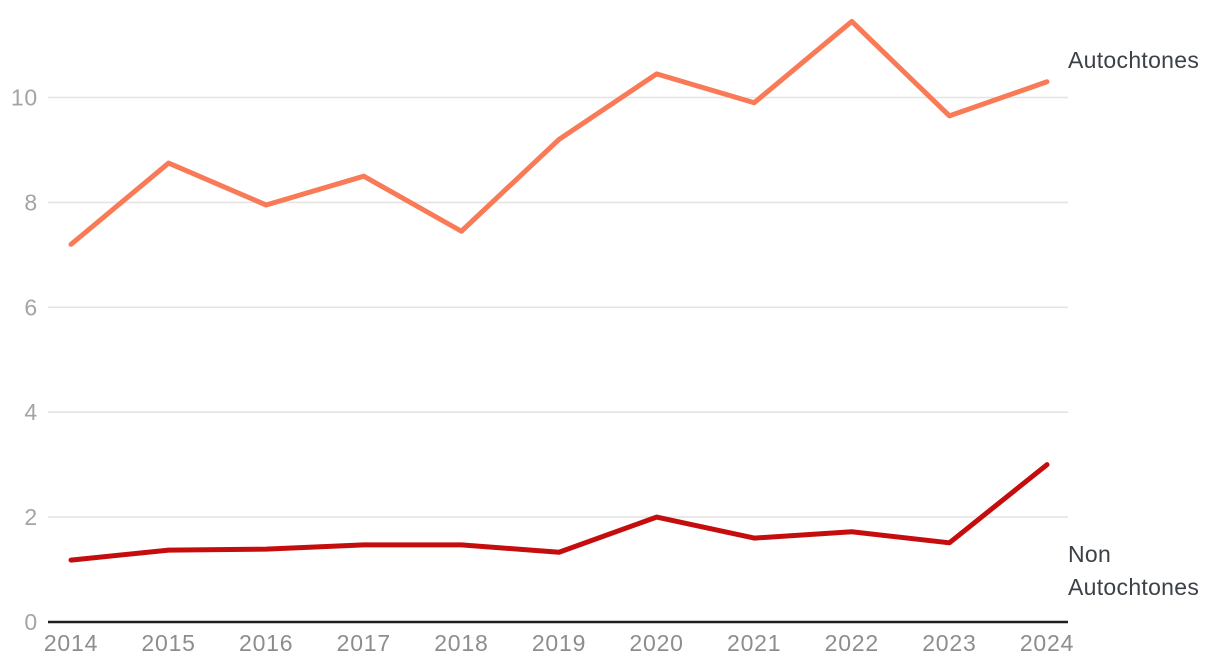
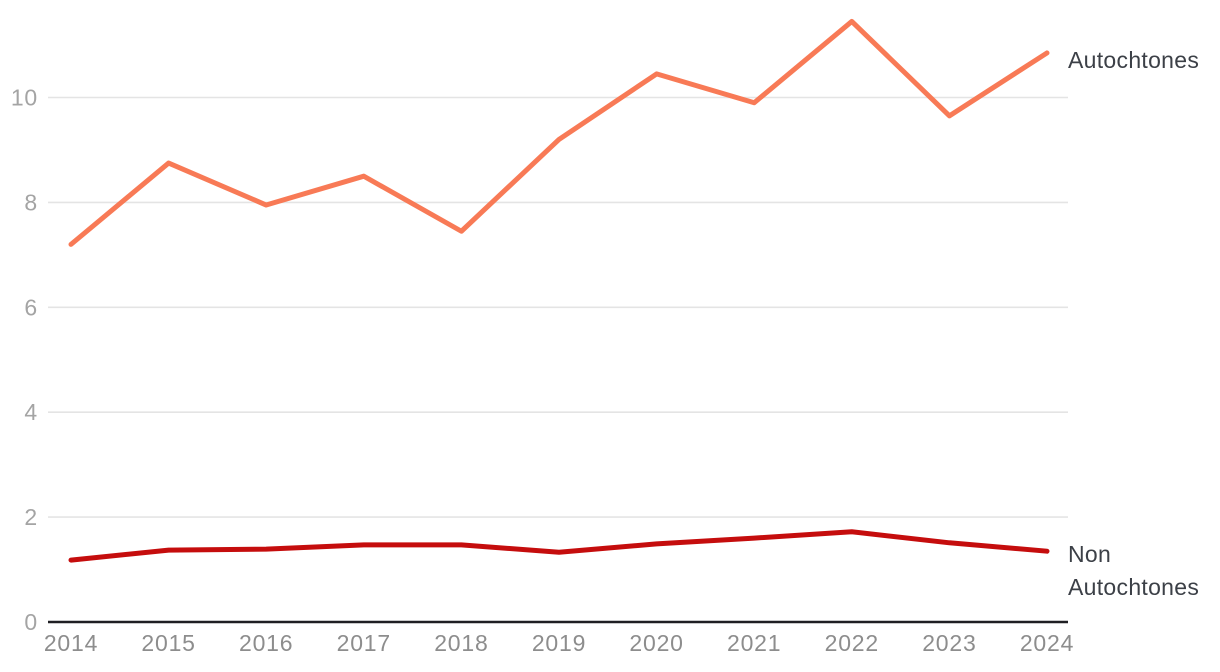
Non Autochtones/2020: 2.0 -> 1.5
Autochtones/2024: 10.3 -> 10.8
Non Autochtones/2024: 3.0 -> 1.4
